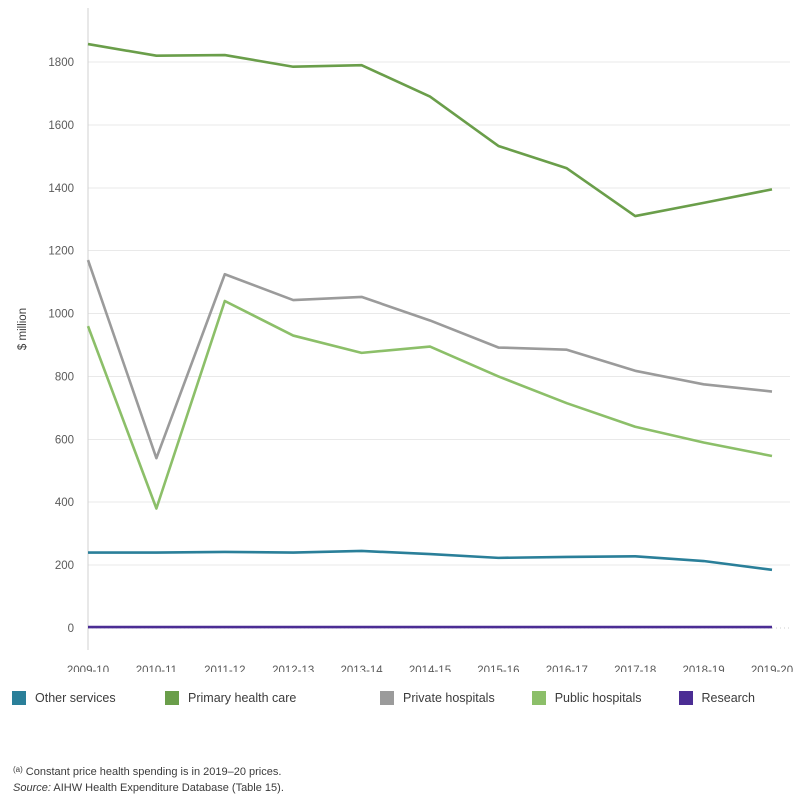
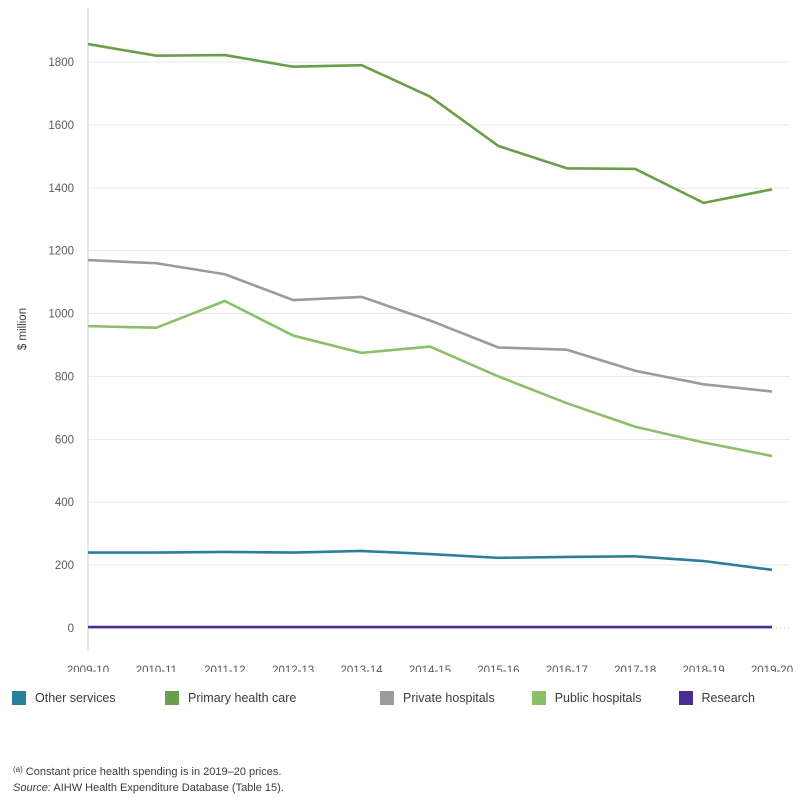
Private hospitals/2010-11: 540 -> 1160
Public hospitals/2010-11: 380 -> 960
Primary health care/2017-18: 1310 -> 1460
